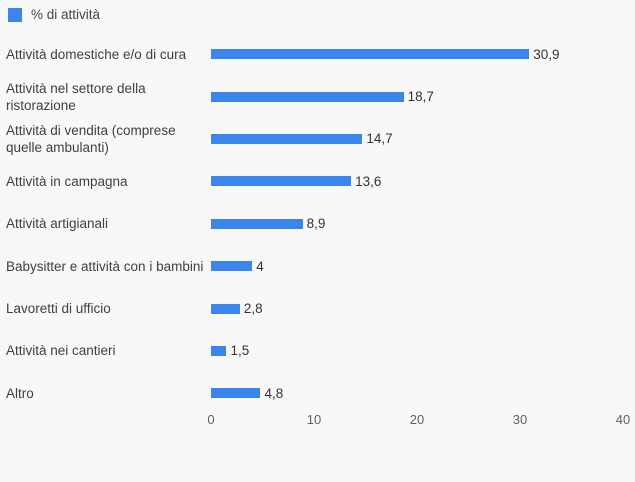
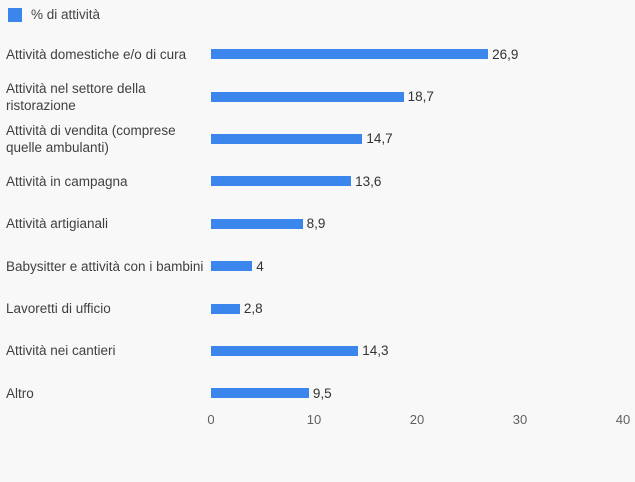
Attività domestiche e/o di cura: 30,9 -> 26,9
Attività nei cantieri: 1,5 -> 14,3
Altro: 4,8 -> 9,5
